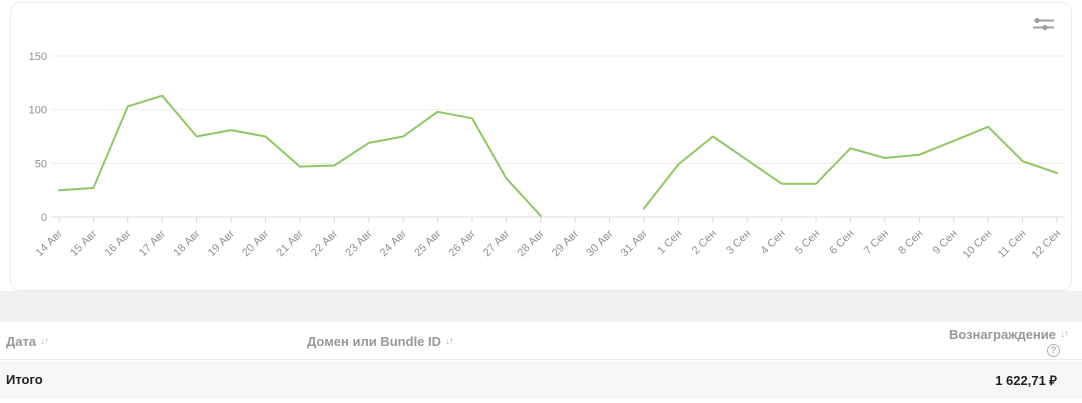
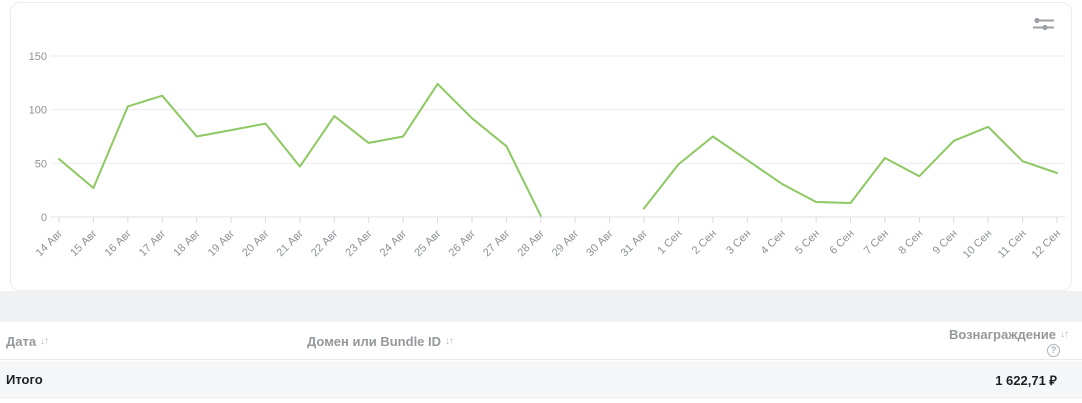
14 Авг: 25 -> 54
20 Авг: 75 -> 87
22 Авг: 48 -> 94
25 Авг: 98 -> 124
27 Авг: 36 -> 66
5 Сен: 31 -> 14
6 Сен: 64 -> 13
8 Сен: 58 -> 38
